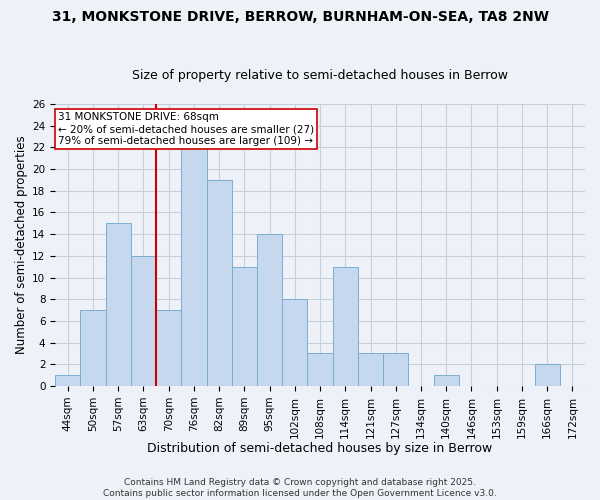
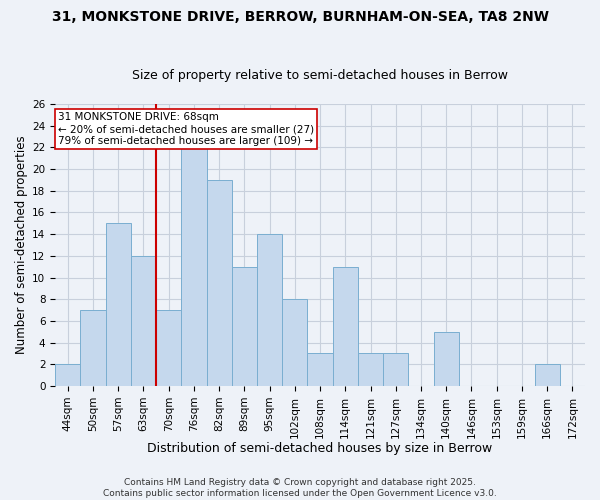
44sqm: 1 -> 2
140sqm: 1 -> 5
